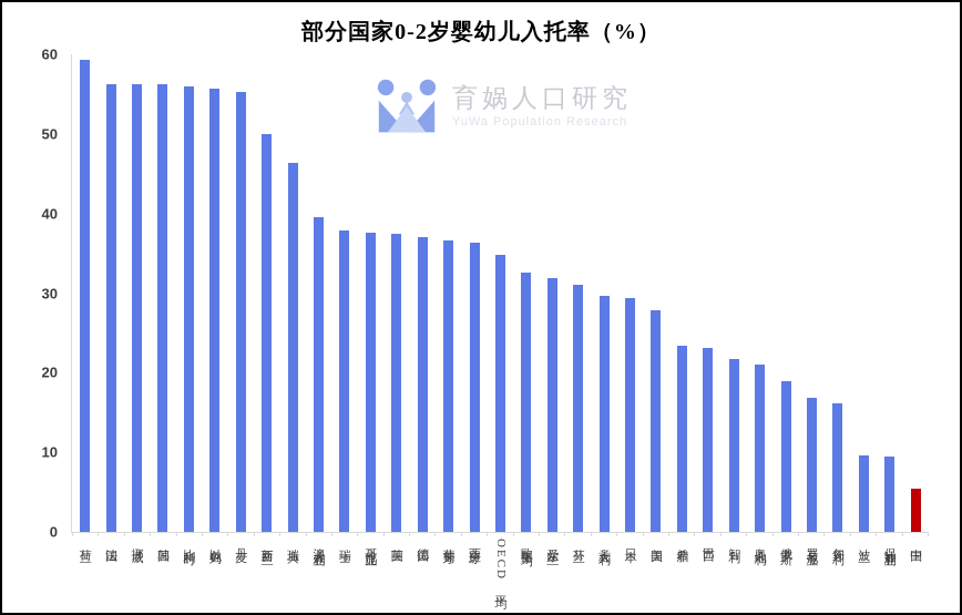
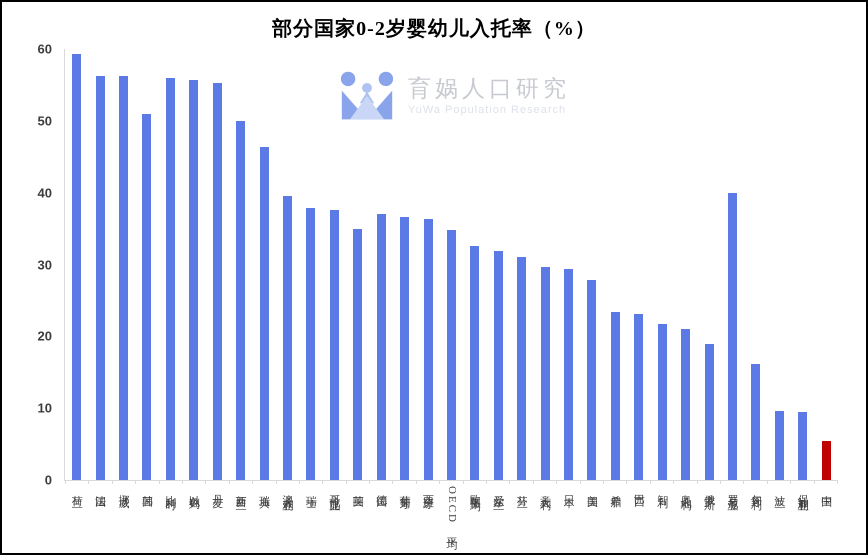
韩国: 56 -> 51
英国: 38 -> 35
罗马尼亚: 17 -> 40
